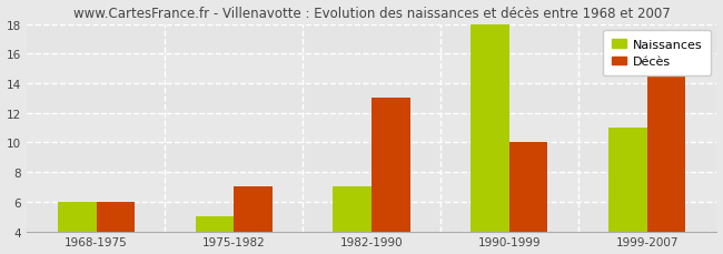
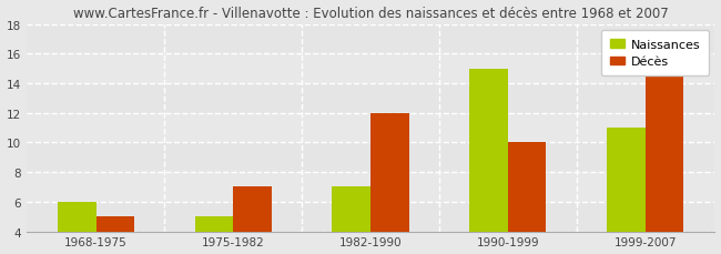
Décès/1968-1975: 6 -> 5
Décès/1982-1990: 13 -> 12
Naissances/1990-1999: 18 -> 15
